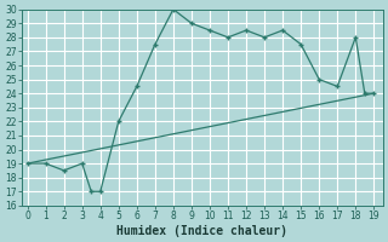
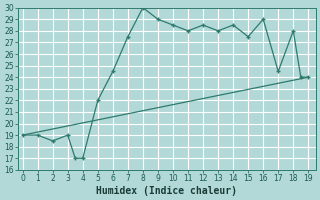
16: 25.0 -> 29.0
